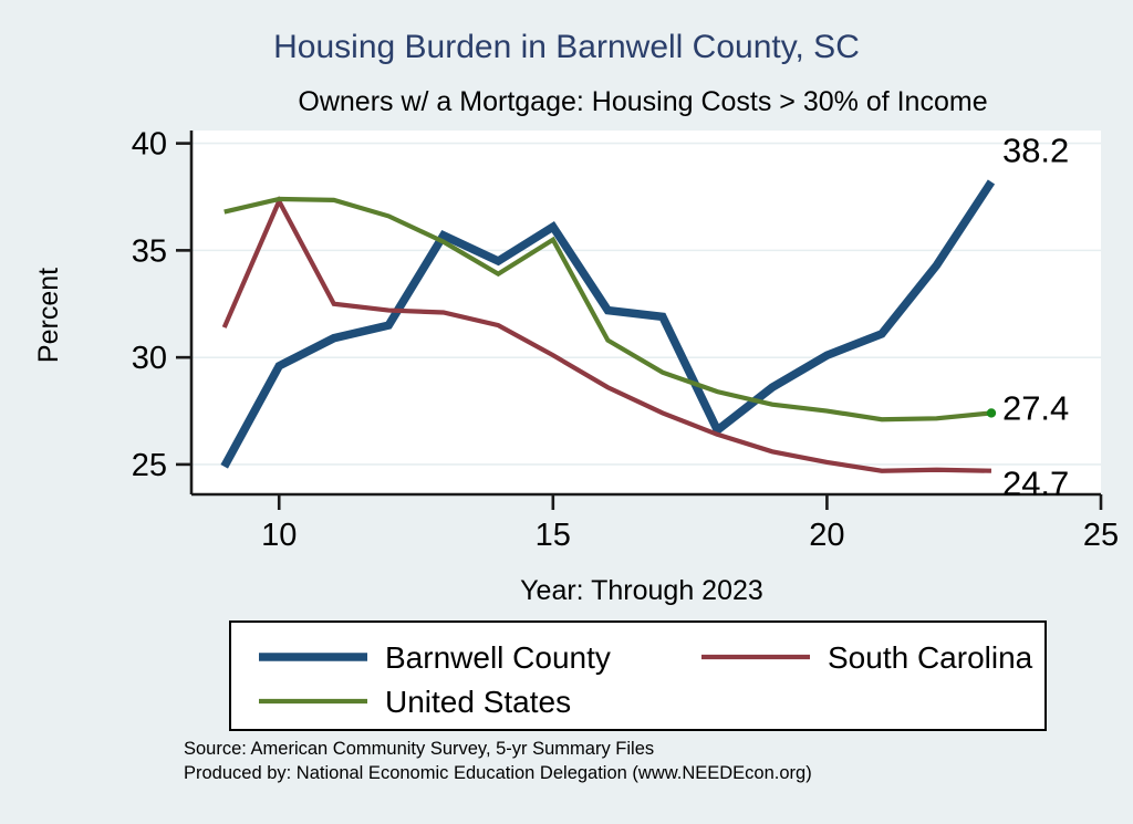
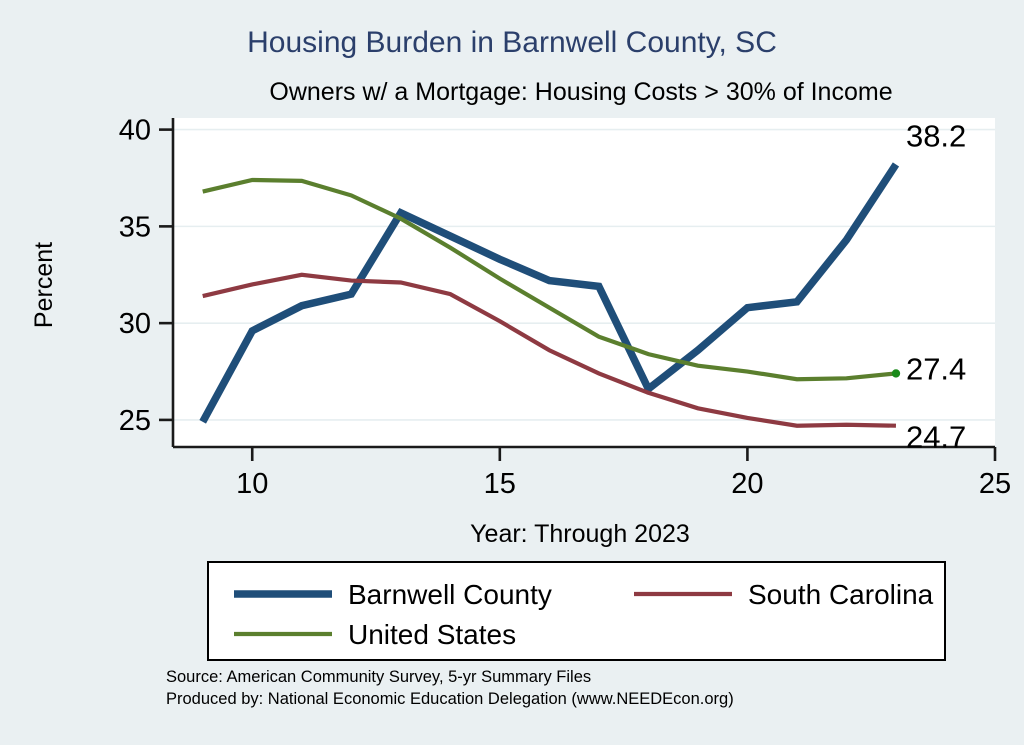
South Carolina/10: 37.3 -> 32.0
Barnwell County/15: 36.1 -> 33.3
United States/15: 35.5 -> 32.3
Barnwell County/20: 30.1 -> 30.8
